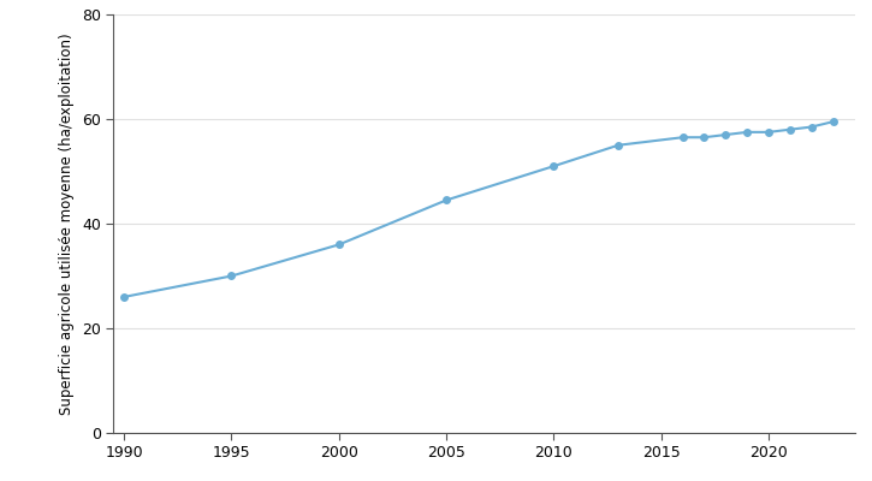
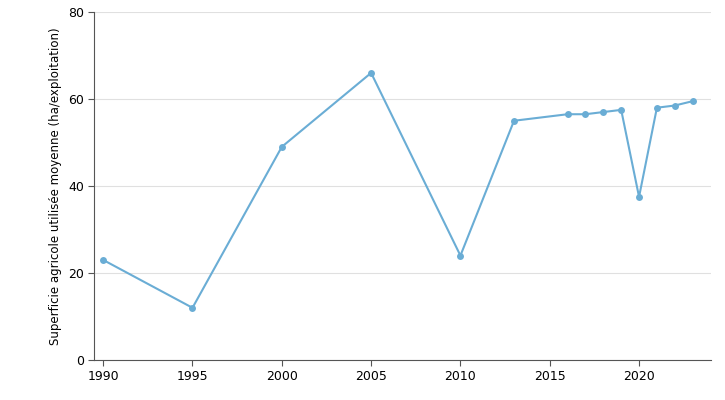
1990: 26.0 -> 23.0
1995: 30.0 -> 12.0
2000: 36.0 -> 49.0
2005: 44.5 -> 66.0
2010: 51.0 -> 24.0
2020: 57.5 -> 37.5
